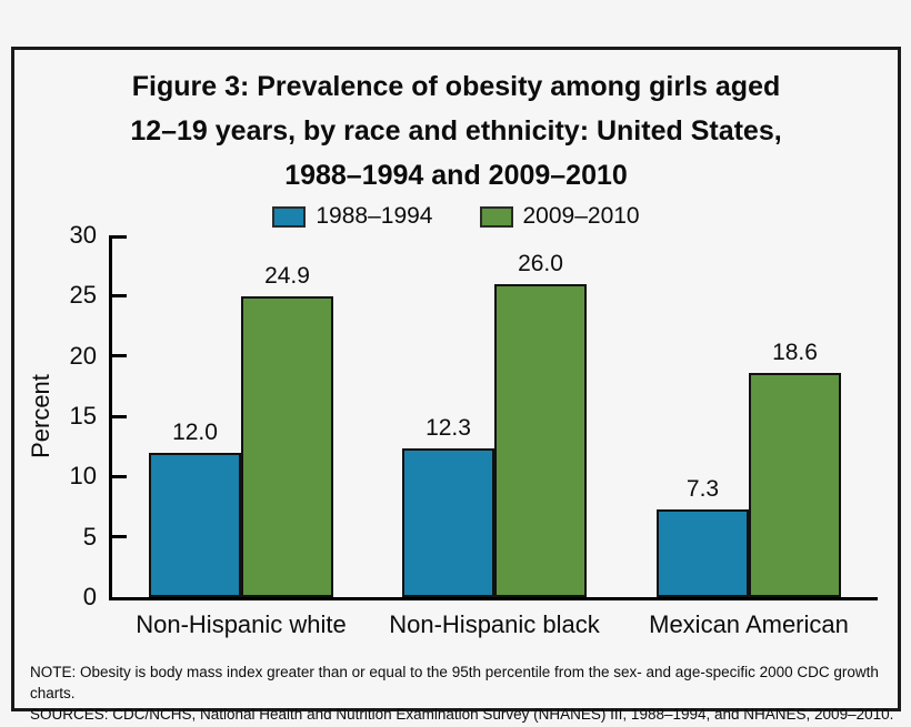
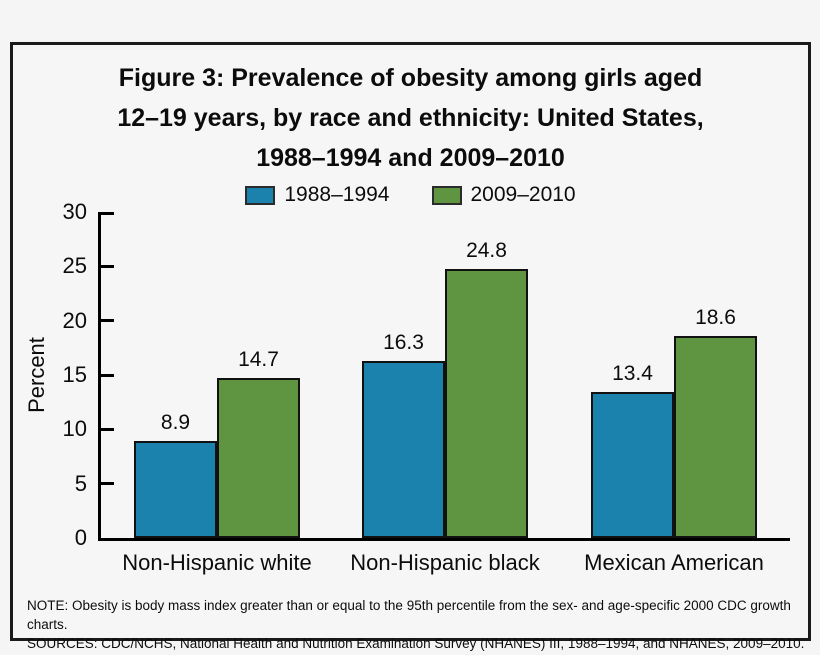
1988–1994/Non-Hispanic white: 12.0 -> 8.9
2009–2010/Non-Hispanic white: 24.9 -> 14.7
1988–1994/Non-Hispanic black: 12.3 -> 16.3
2009–2010/Non-Hispanic black: 26.0 -> 24.8
1988–1994/Mexican American: 7.3 -> 13.4
